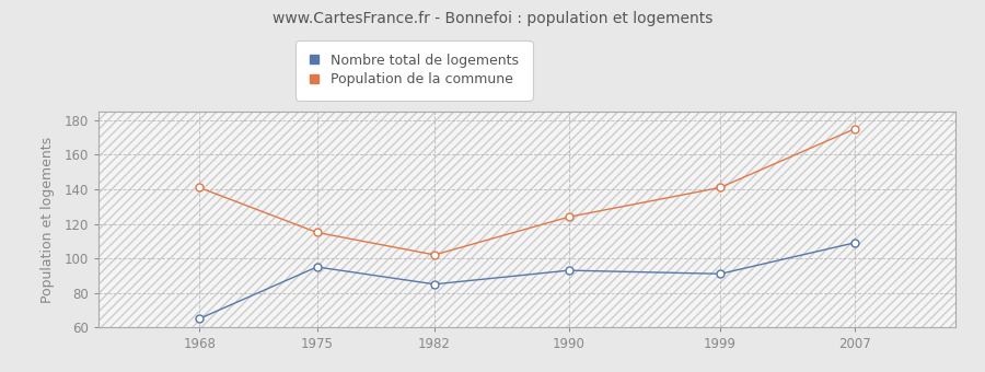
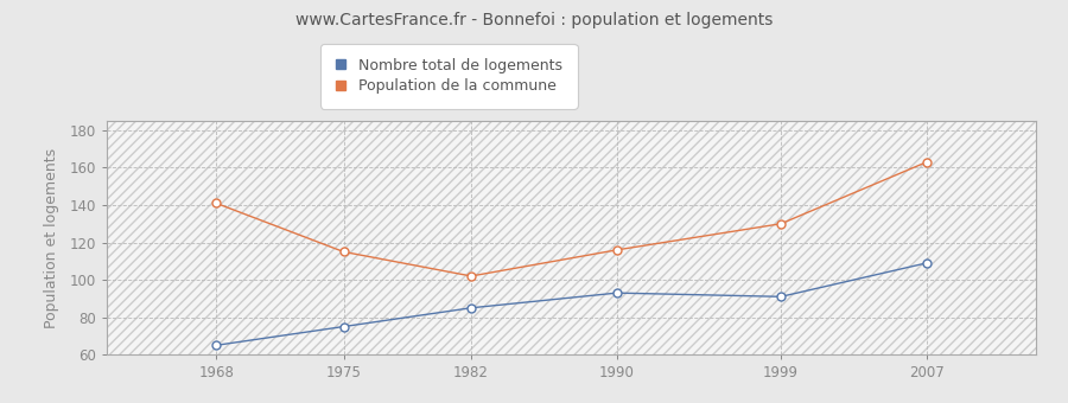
Nombre total de logements/1975: 95 -> 75
Population de la commune/1990: 124 -> 116
Population de la commune/1999: 141 -> 130
Population de la commune/2007: 175 -> 163
